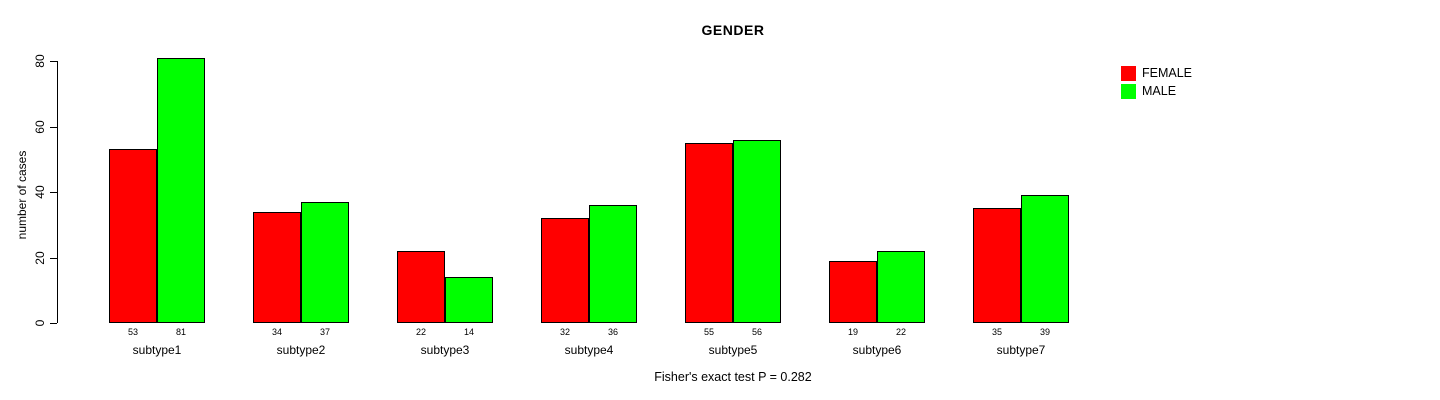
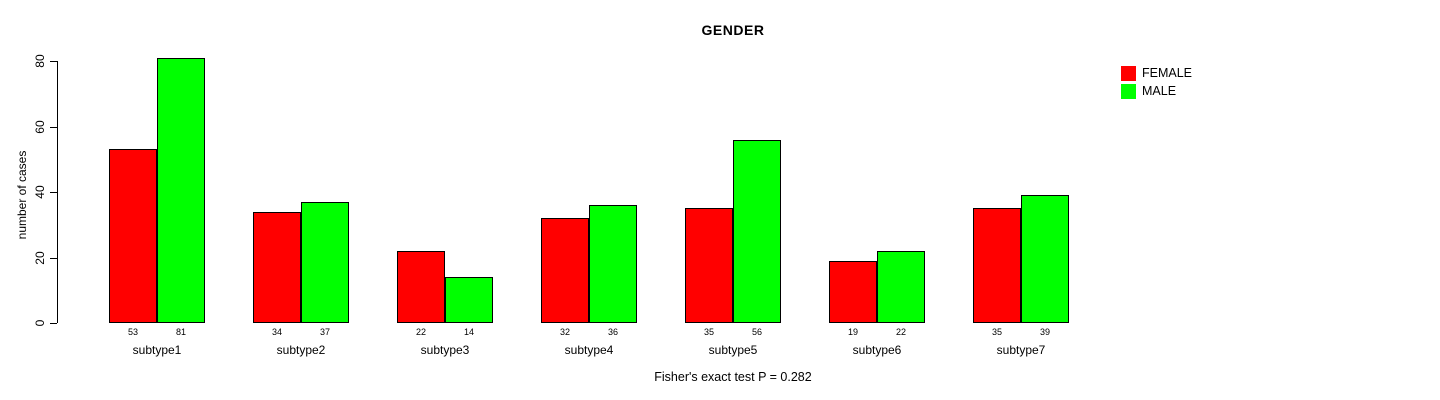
FEMALE/subtype5: 55 -> 35
